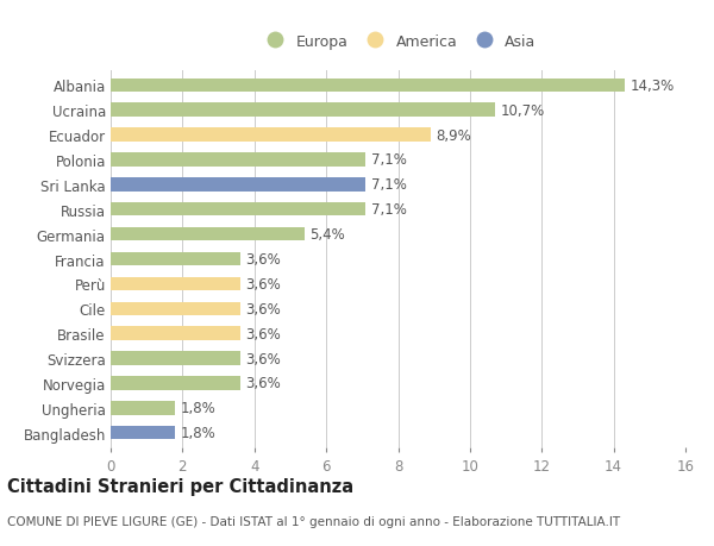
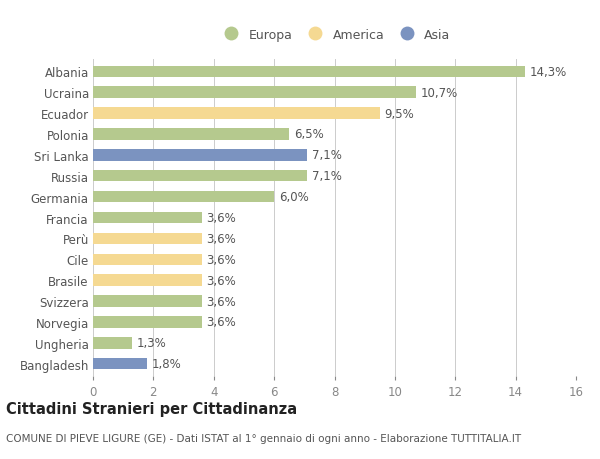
Ecuador: 8,9% -> 9,5%
Polonia: 7,1% -> 6,5%
Germania: 5,4% -> 6,0%
Ungheria: 1,8% -> 1,3%
